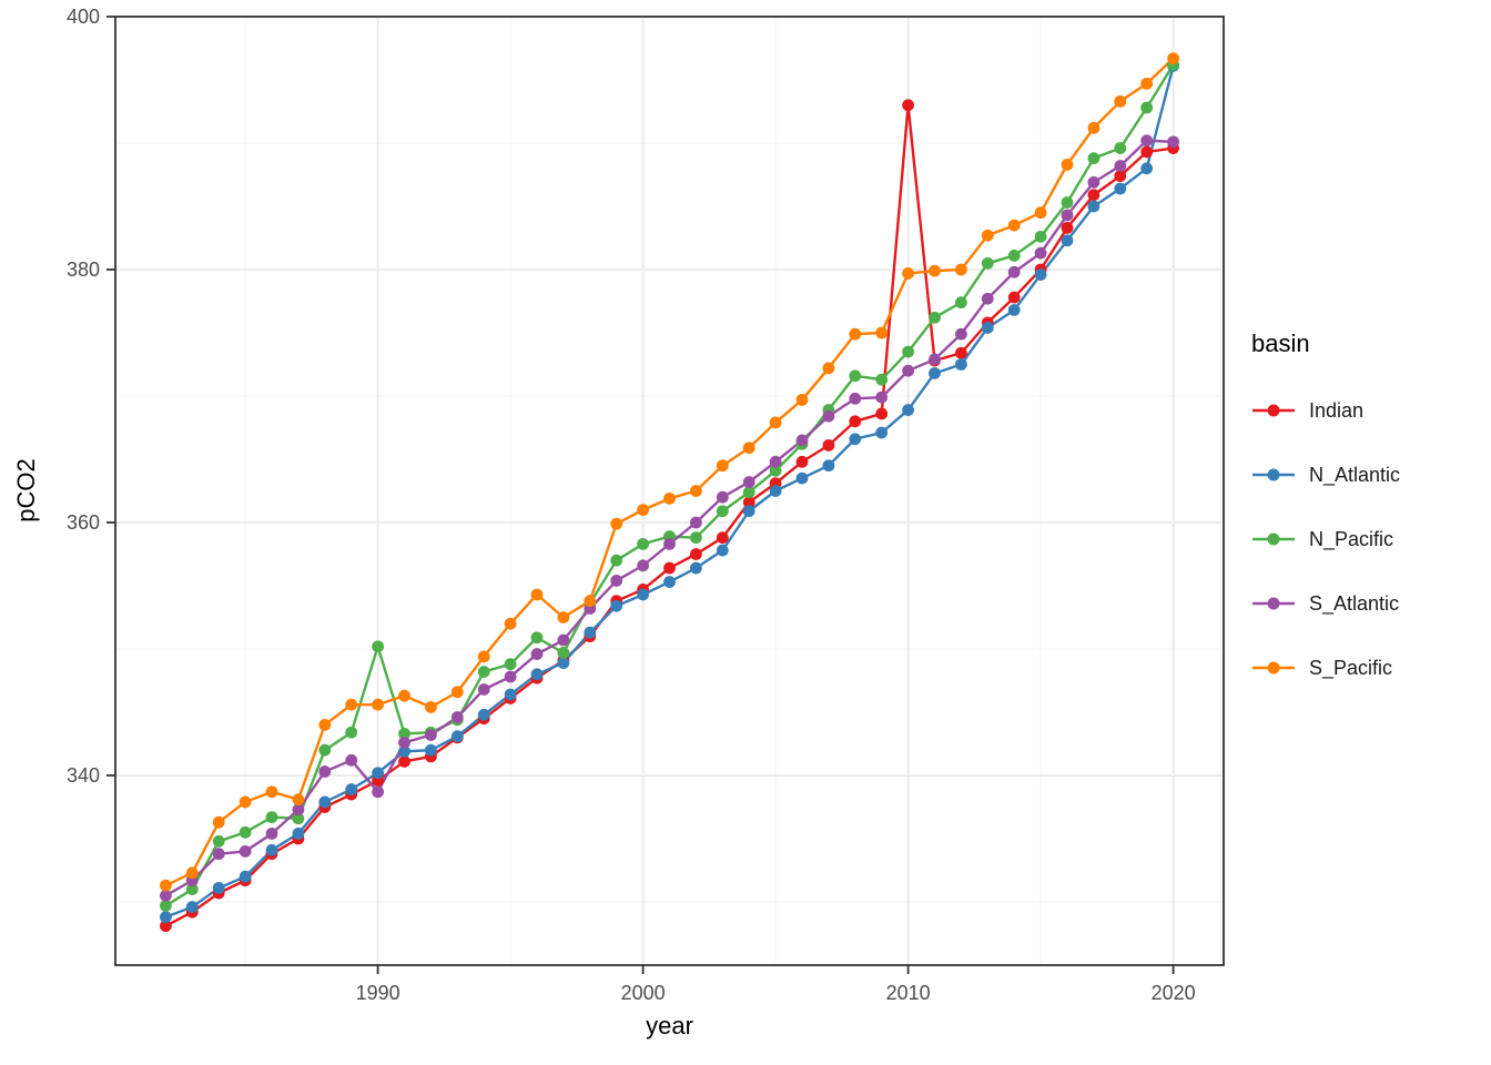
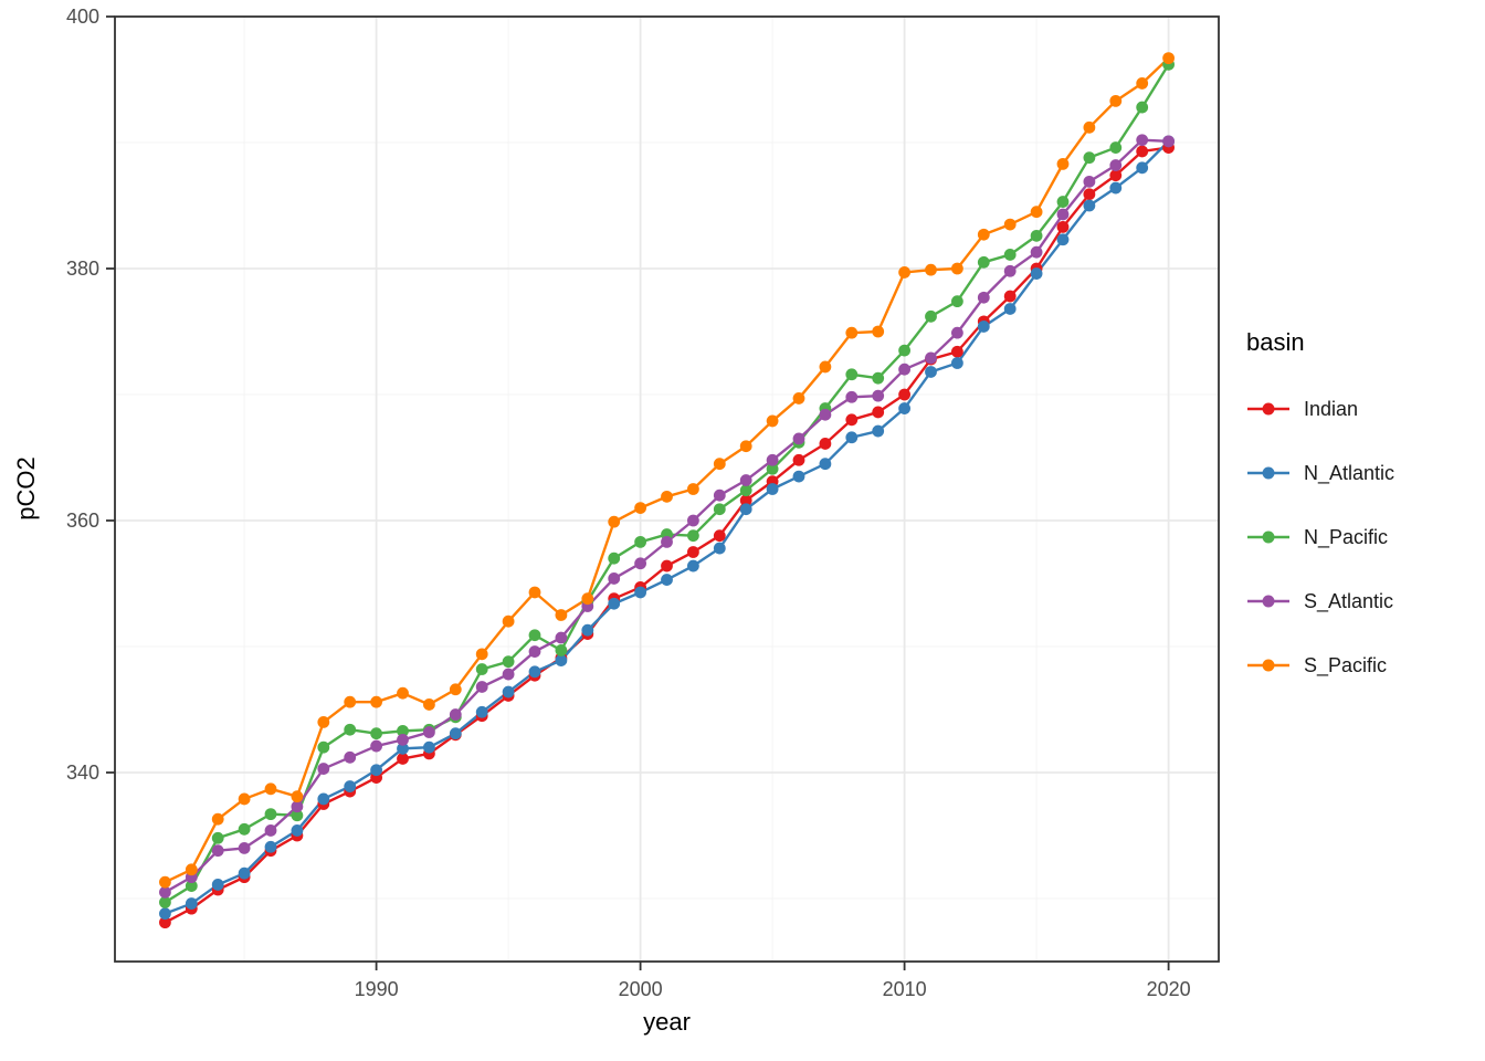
N_Pacific/1990: 350.2 -> 343.1
S_Atlantic/1990: 338.7 -> 342.1
Indian/2010: 393.0 -> 370.0
N_Atlantic/2020: 396.1 -> 390.1
